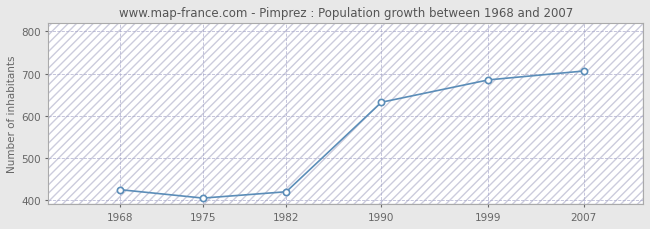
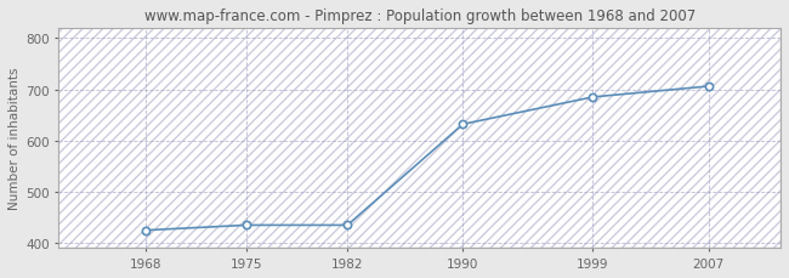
1975: 405 -> 435
1982: 420 -> 435
